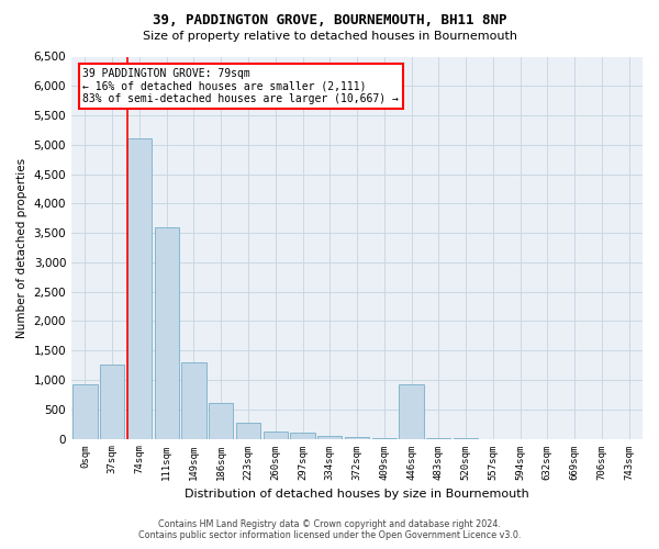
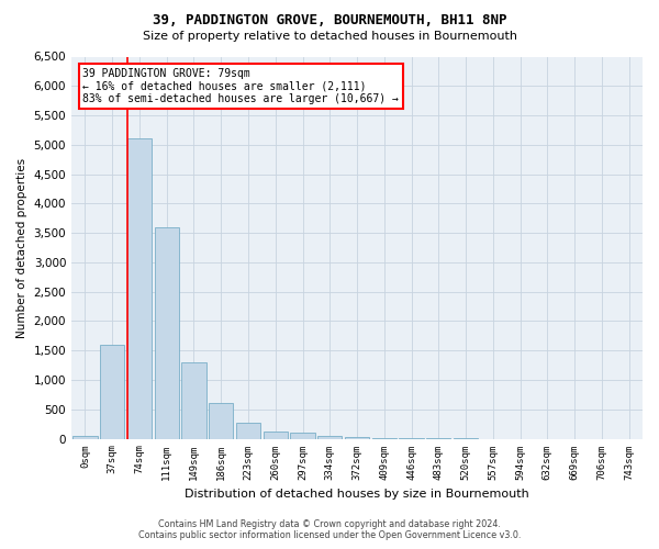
0sqm: 920 -> 50
37sqm: 1,260 -> 1,600
446sqm: 920 -> 0
